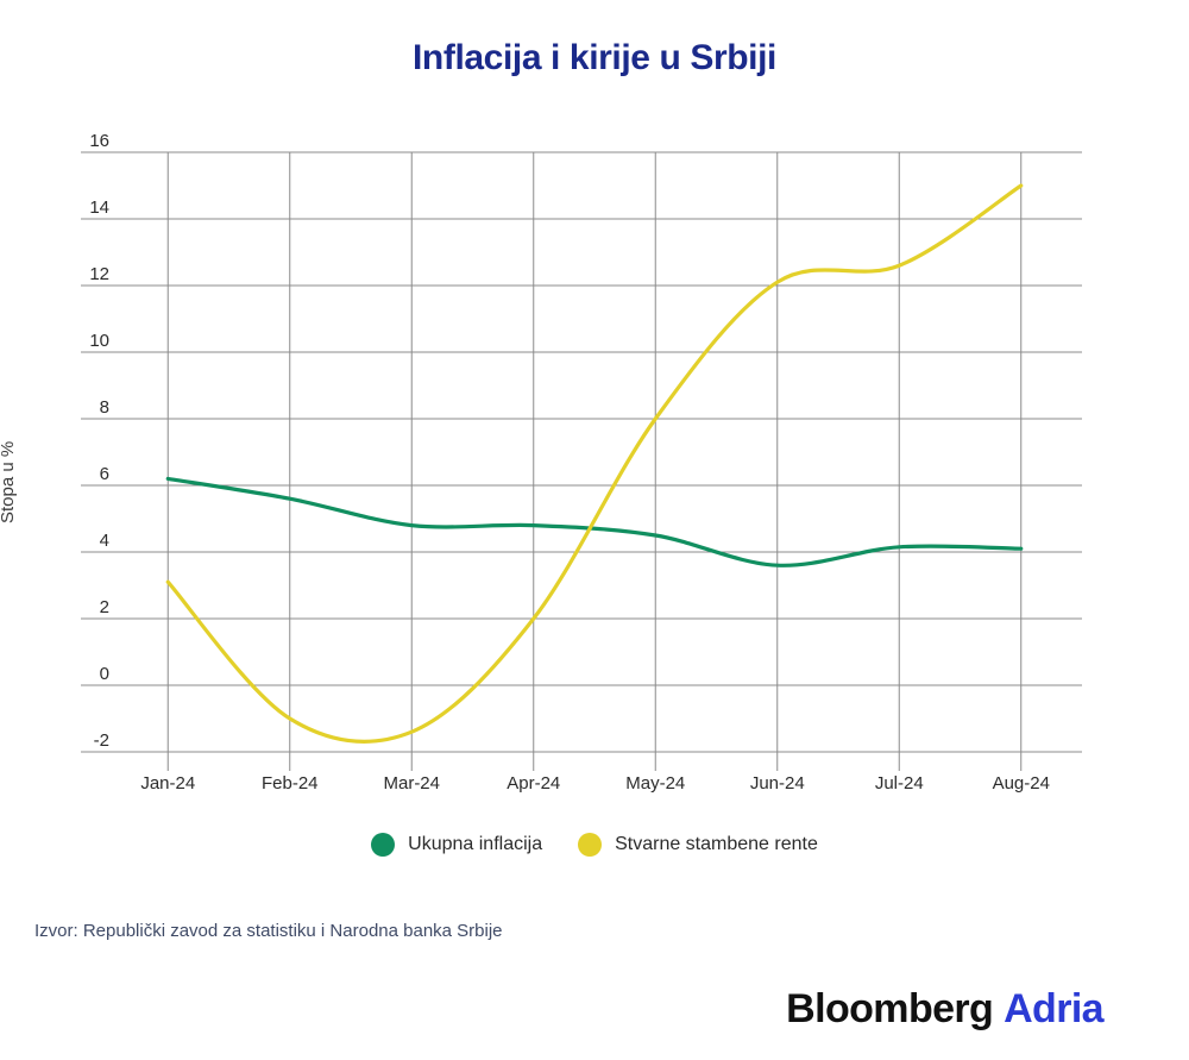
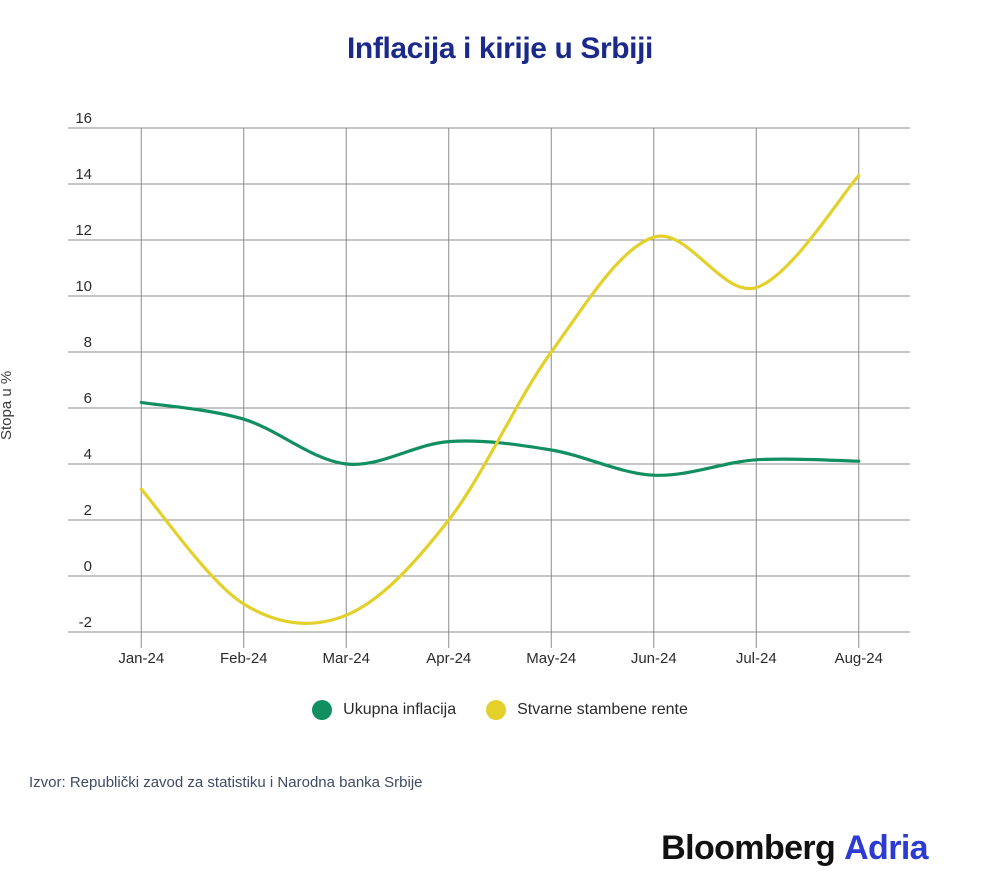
Ukupna inflacija/Mar-24: 4.8 -> 4.0
Stvarne stambene rente/Jul-24: 12.6 -> 10.3
Stvarne stambene rente/Aug-24: 15.0 -> 14.3
